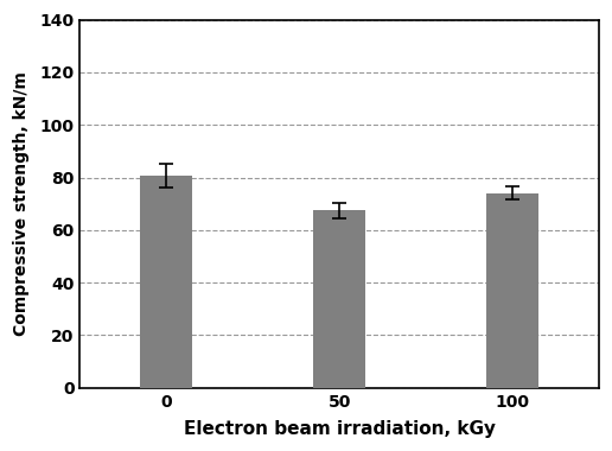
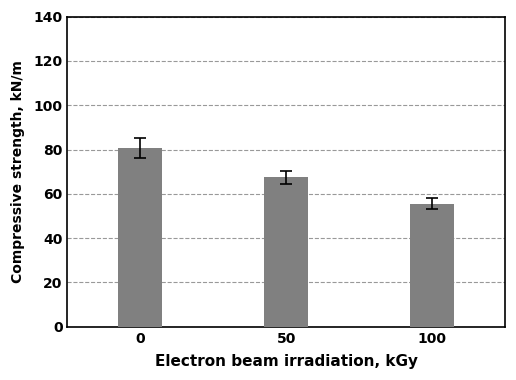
100: 74.0 -> 55.5
